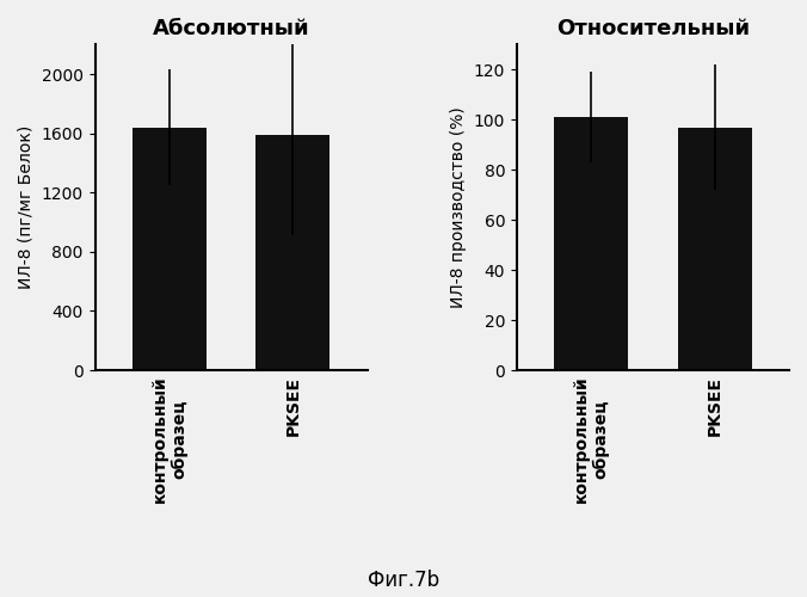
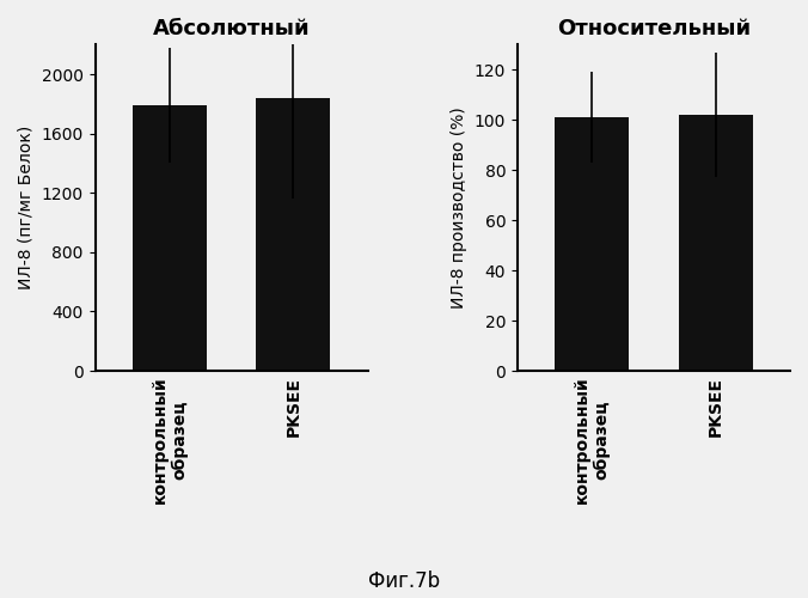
Абсолютный/контрольный образец: 1640 -> 1790
Абсолютный/PKSEE: 1590 -> 1840
Относительный/PKSEE: 97 -> 102
